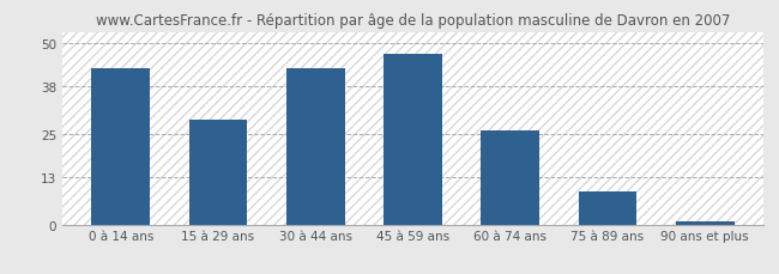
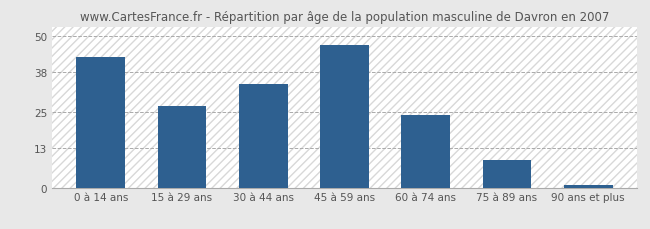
15 à 29 ans: 29 -> 27
30 à 44 ans: 43 -> 34
60 à 74 ans: 26 -> 24
